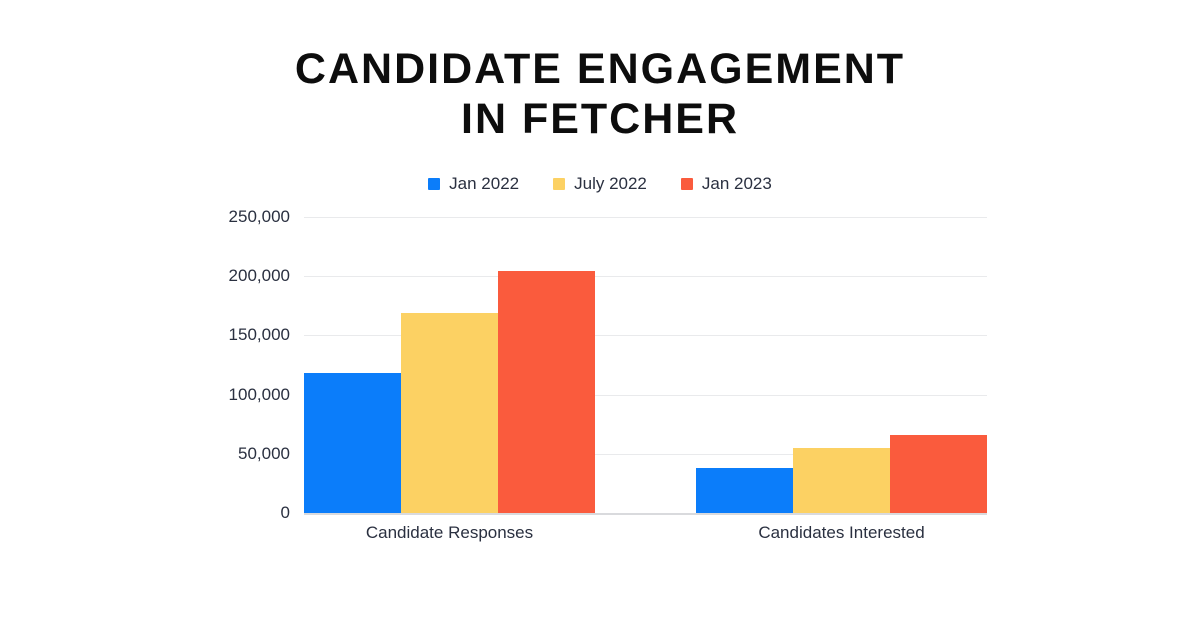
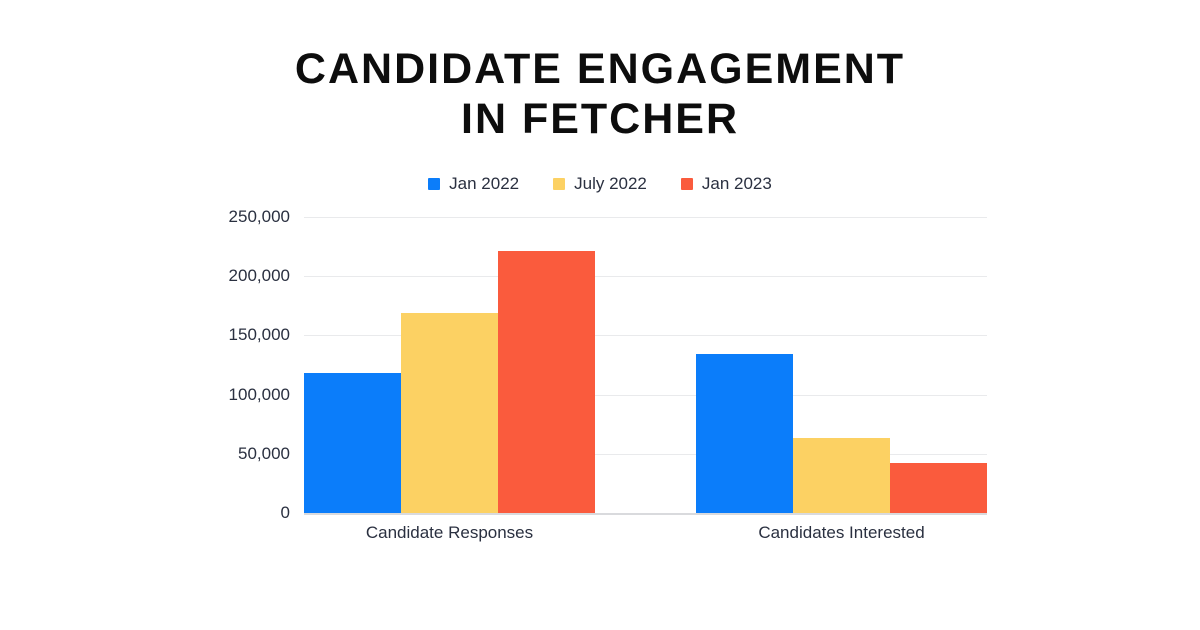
Jan 2023/Candidate Responses: 204000 -> 221000
Jan 2022/Candidates Interested: 38000 -> 134000
July 2022/Candidates Interested: 55000 -> 63000
Jan 2023/Candidates Interested: 66000 -> 42000
